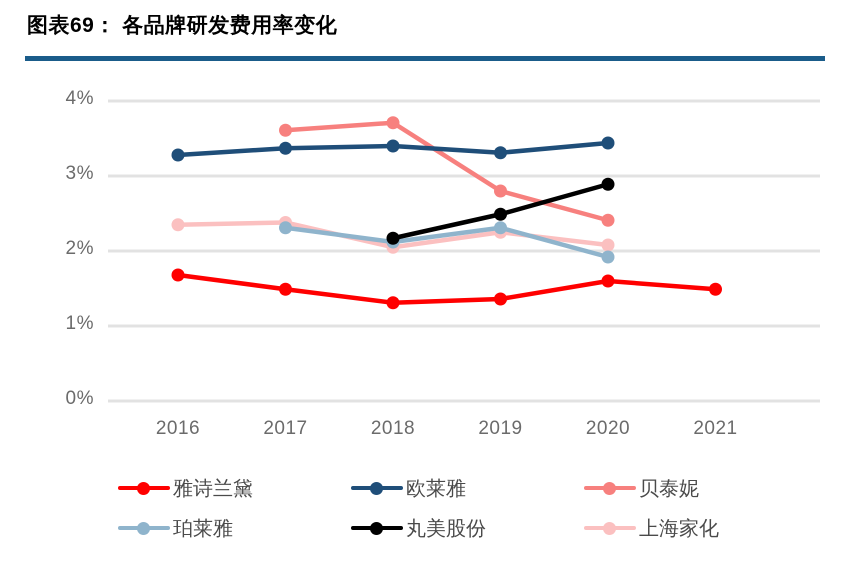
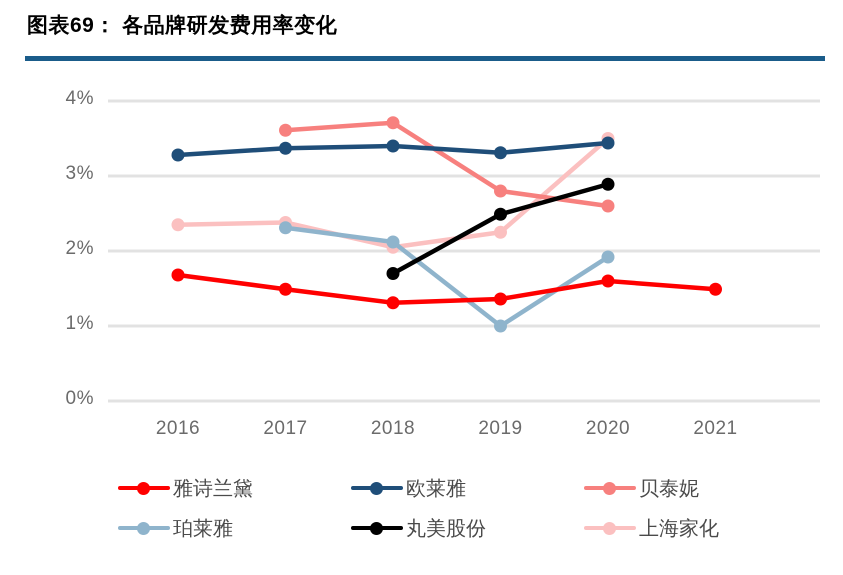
丸美股份/2018: 2.2% -> 1.7%
珀莱雅/2019: 2.3% -> 1.0%
贝泰妮/2020: 2.4% -> 2.6%
上海家化/2020: 2.1% -> 3.5%
